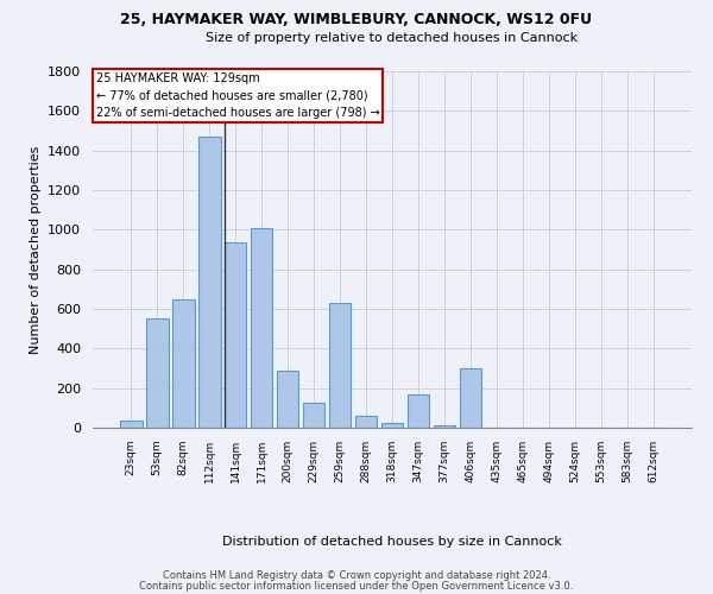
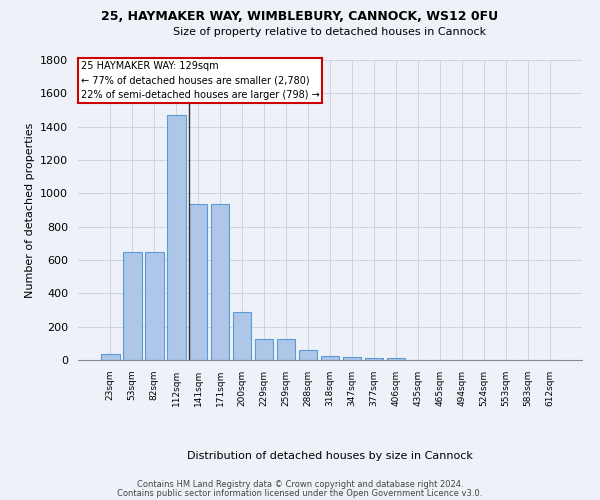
53sqm: 550 -> 650
171sqm: 1010 -> 940
259sqm: 630 -> 120
347sqm: 170 -> 20
406sqm: 300 -> 20
